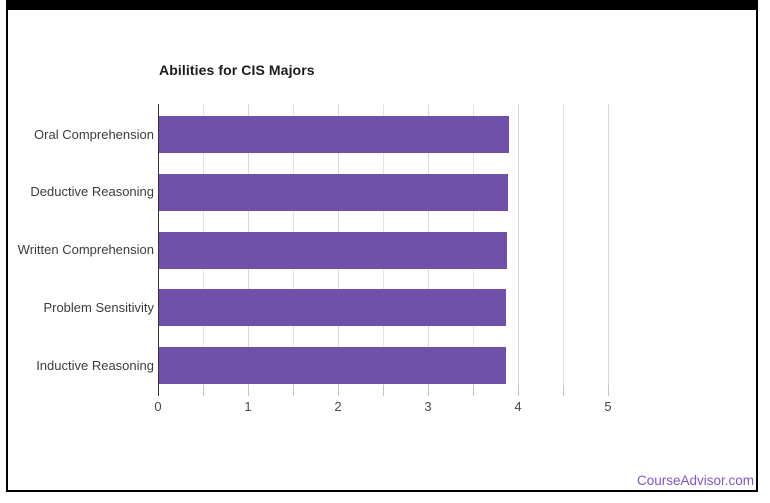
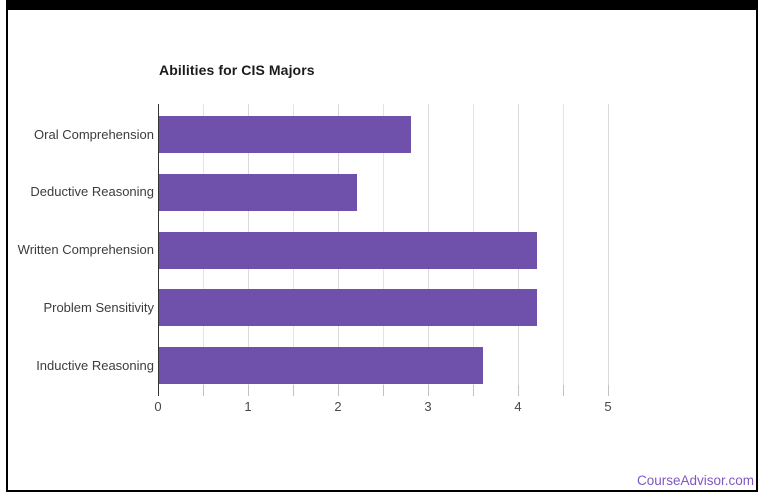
Oral Comprehension: 3.9 -> 2.8
Deductive Reasoning: 3.9 -> 2.2
Written Comprehension: 3.9 -> 4.2
Problem Sensitivity: 3.9 -> 4.2
Inductive Reasoning: 3.9 -> 3.6
